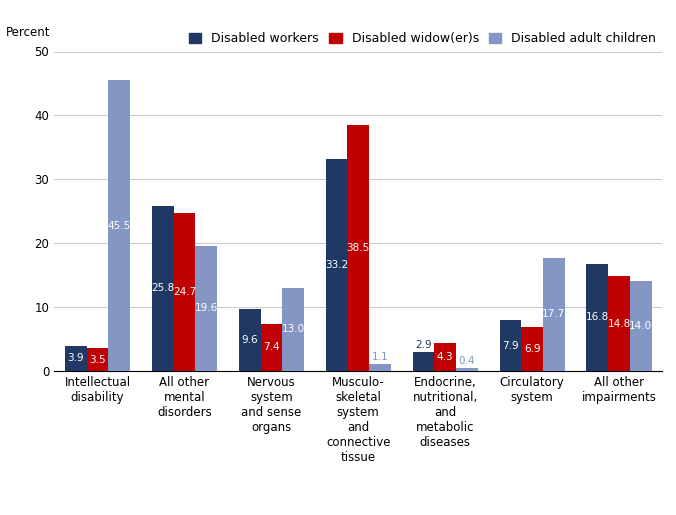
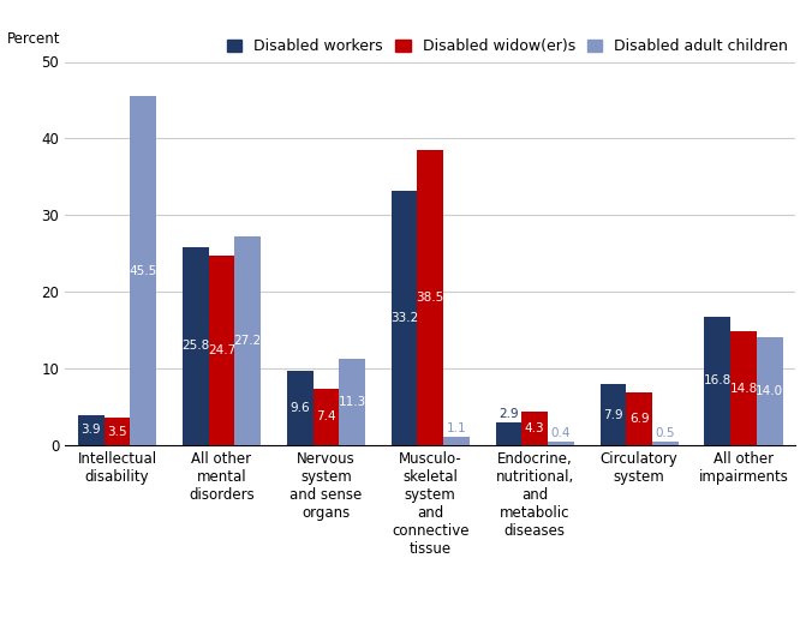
Disabled adult children/All other mental disorders: 19.6 -> 27.2
Disabled adult children/Nervous system and sense organs: 13.0 -> 11.3
Disabled adult children/Circulatory system: 17.7 -> 0.5
